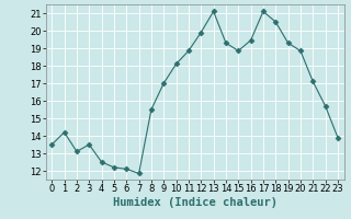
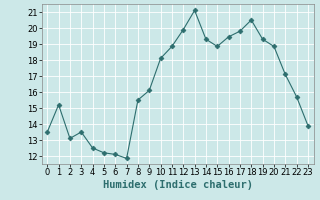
1: 14.2 -> 15.2
9: 17.0 -> 16.1
17: 21.1 -> 19.8
